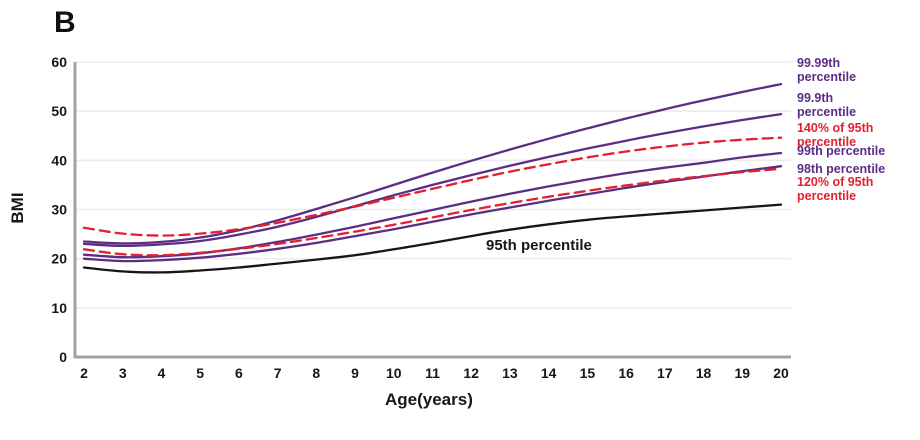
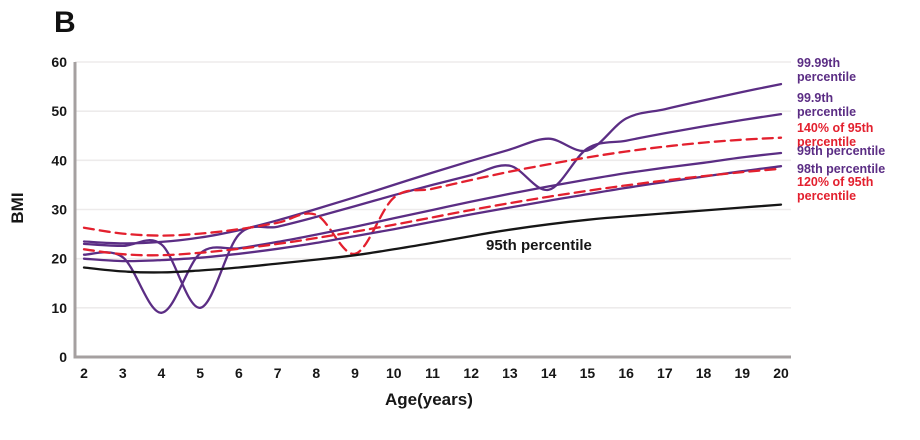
99th percentile/4: 20 -> 9
99.9th percentile/5: 24 -> 10
140% of 95th percentile/9: 31 -> 21
99.9th percentile/14: 41 -> 34
99.99th percentile/15: 46 -> 42
